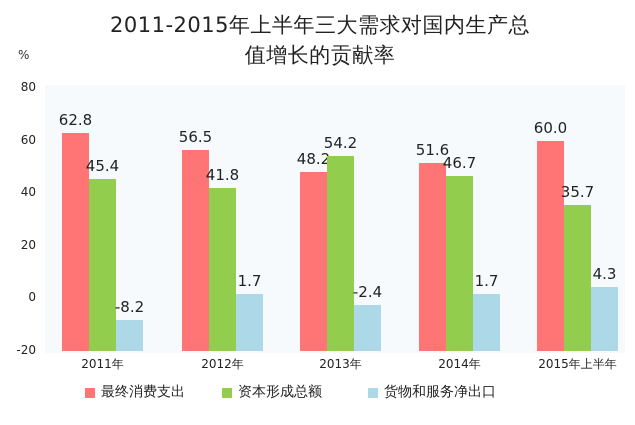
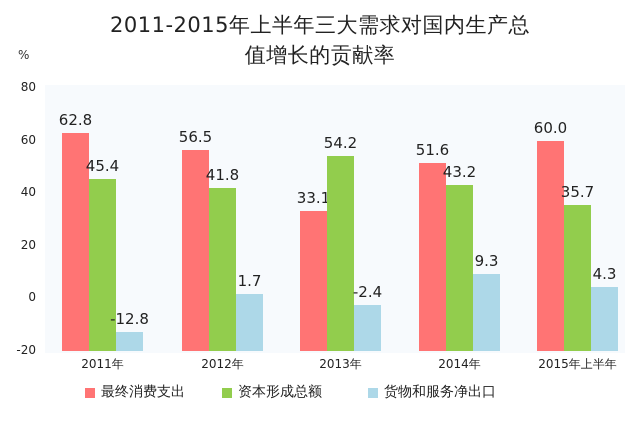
货物和服务净出口/2011年: -8.2 -> -12.8
最终消费支出/2013年: 48.2 -> 33.1
资本形成总额/2014年: 46.7 -> 43.2
货物和服务净出口/2014年: 1.7 -> 9.3
